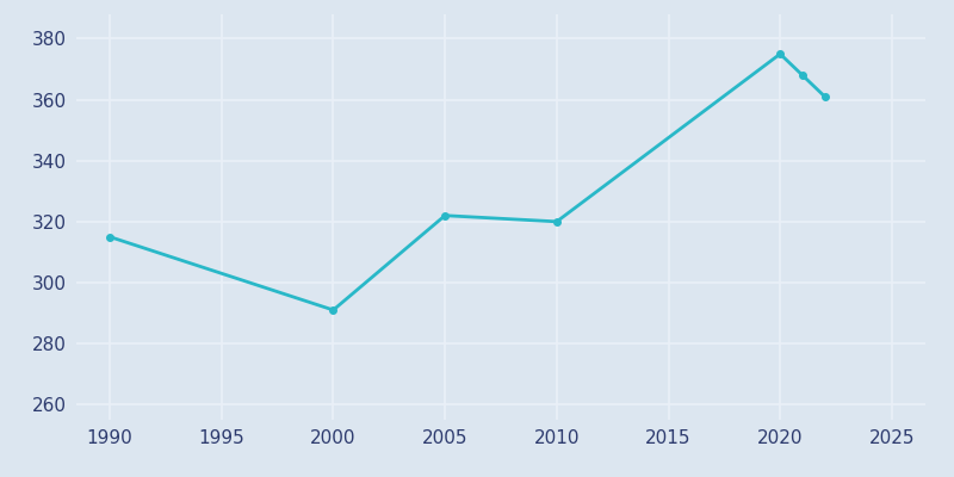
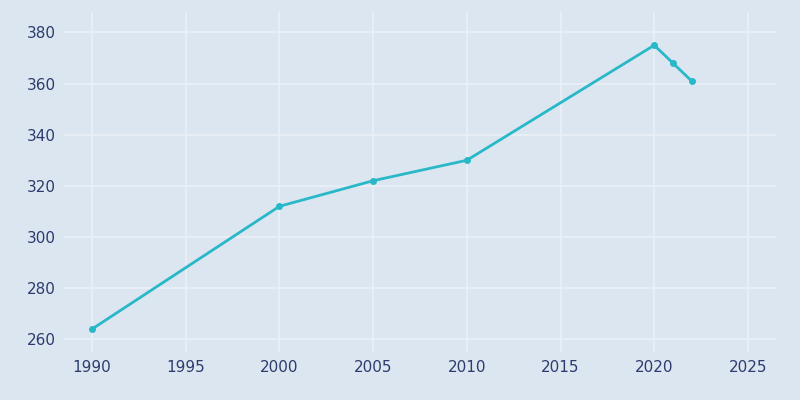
1990: 315 -> 264
2000: 291 -> 312
2010: 320 -> 330
